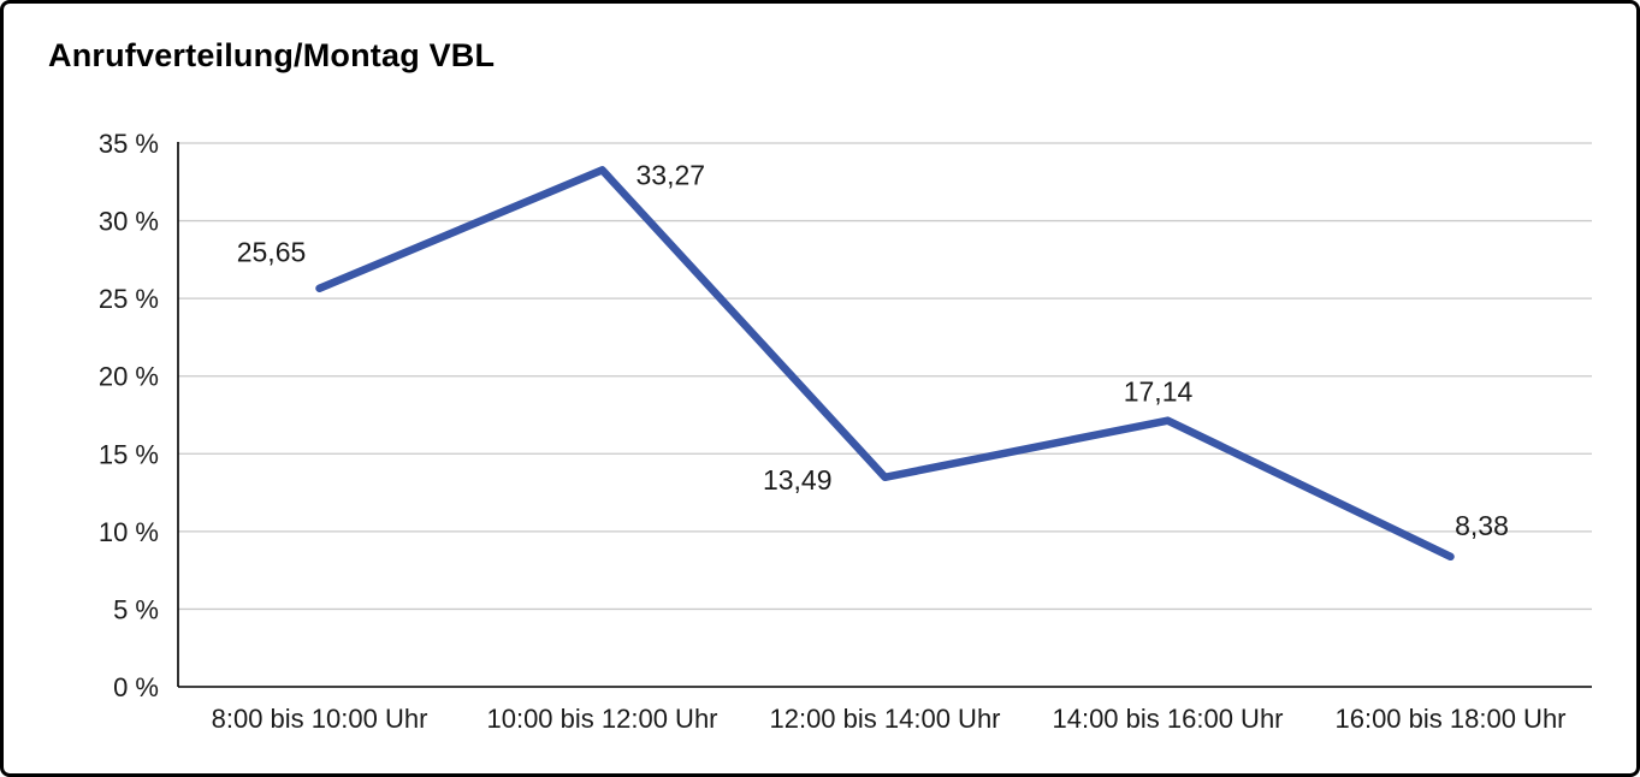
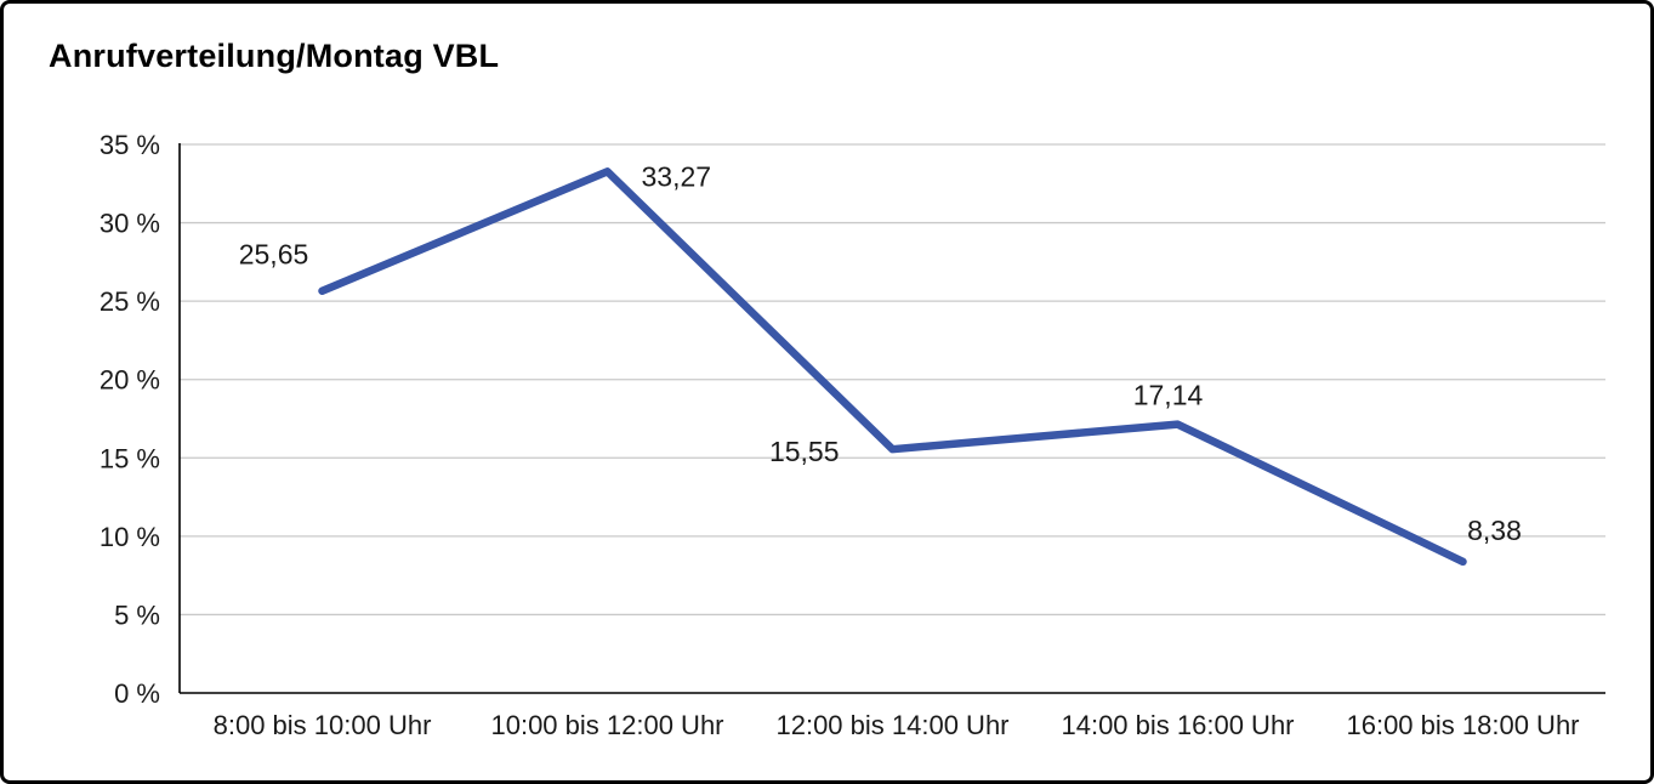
12:00 bis 14:00 Uhr: 13,49 -> 15,55
